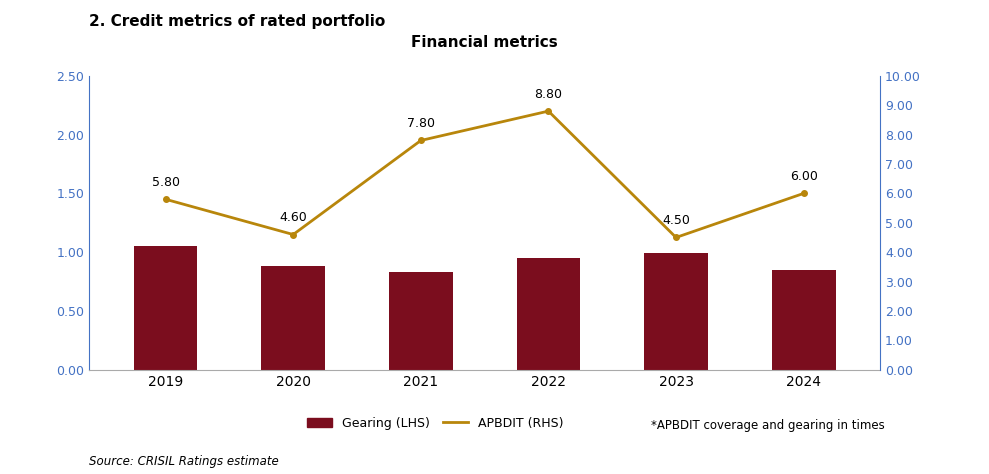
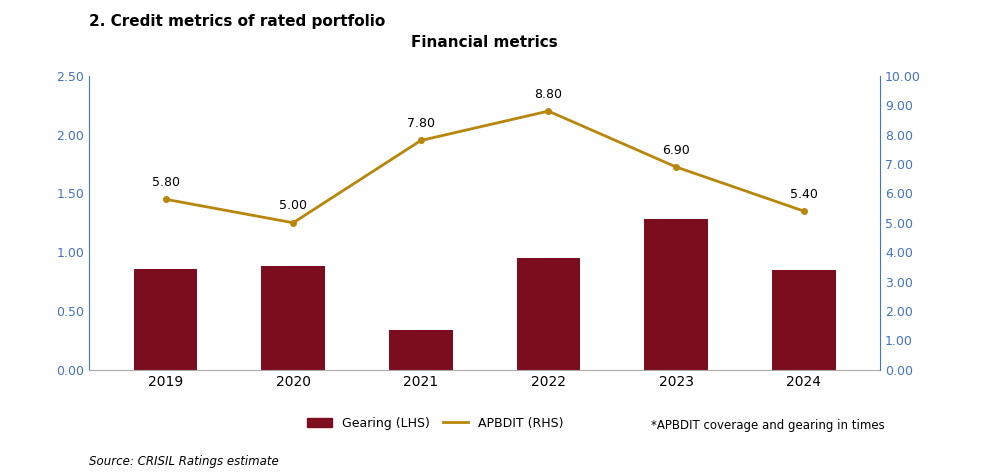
Gearing (LHS)/2019: 1.05 -> 0.86
APBDIT (RHS)/2020: 4.60 -> 5.00
Gearing (LHS)/2021: 0.83 -> 0.34
Gearing (LHS)/2023: 0.99 -> 1.28
APBDIT (RHS)/2023: 4.50 -> 6.90
APBDIT (RHS)/2024: 6.00 -> 5.40
